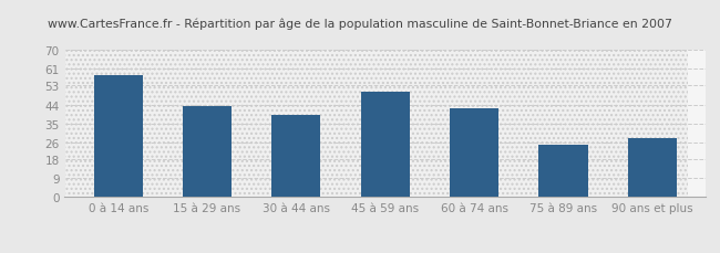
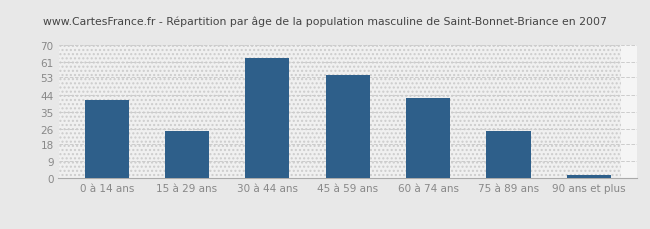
0 à 14 ans: 58 -> 41
15 à 29 ans: 43 -> 25
30 à 44 ans: 39 -> 63
45 à 59 ans: 50 -> 54
90 ans et plus: 28 -> 2
